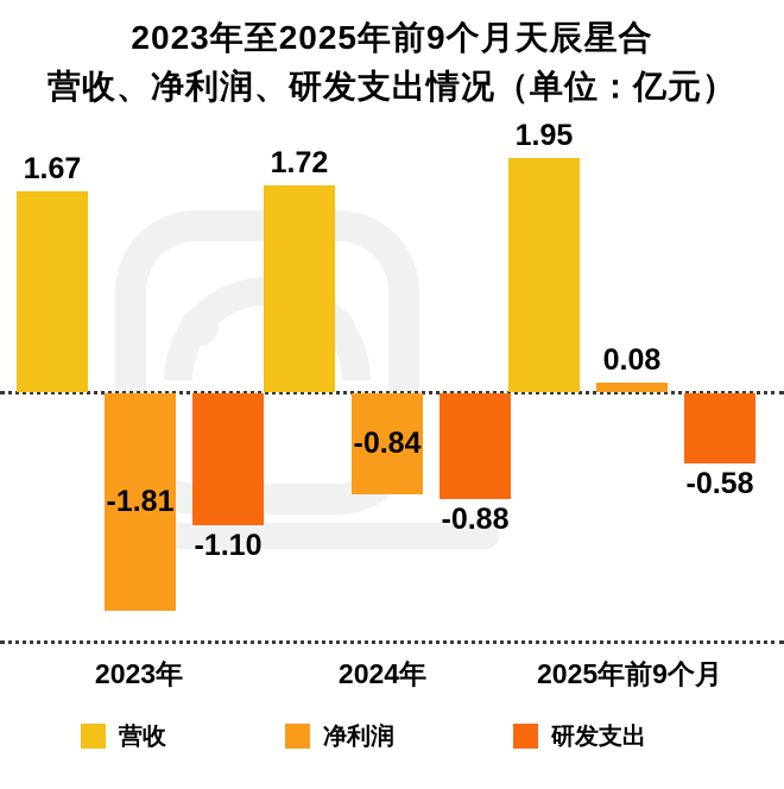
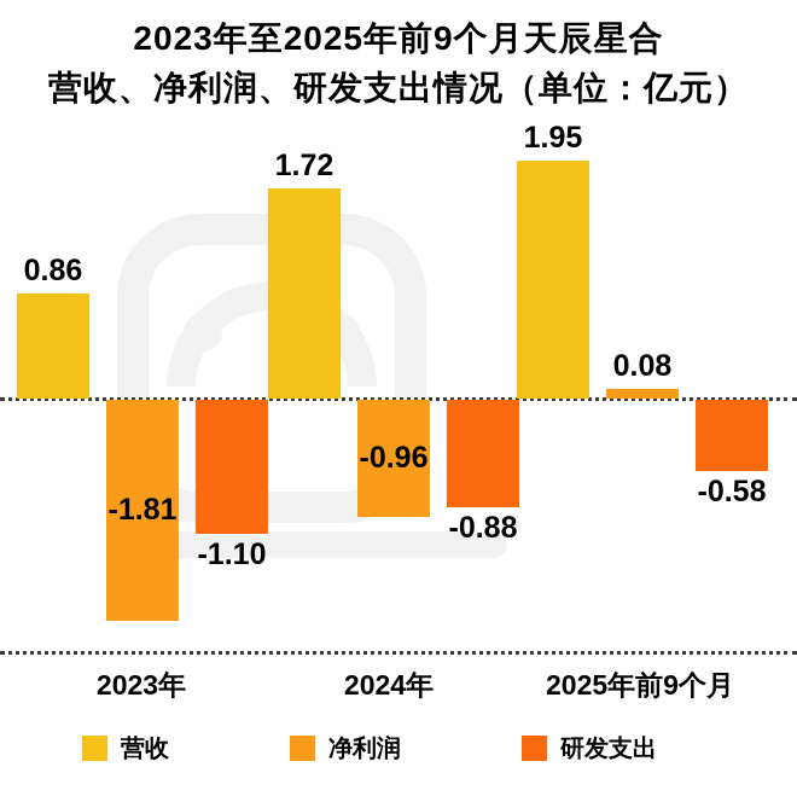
营收/2023年: 1.67 -> 0.86
净利润/2024年: -0.84 -> -0.96
